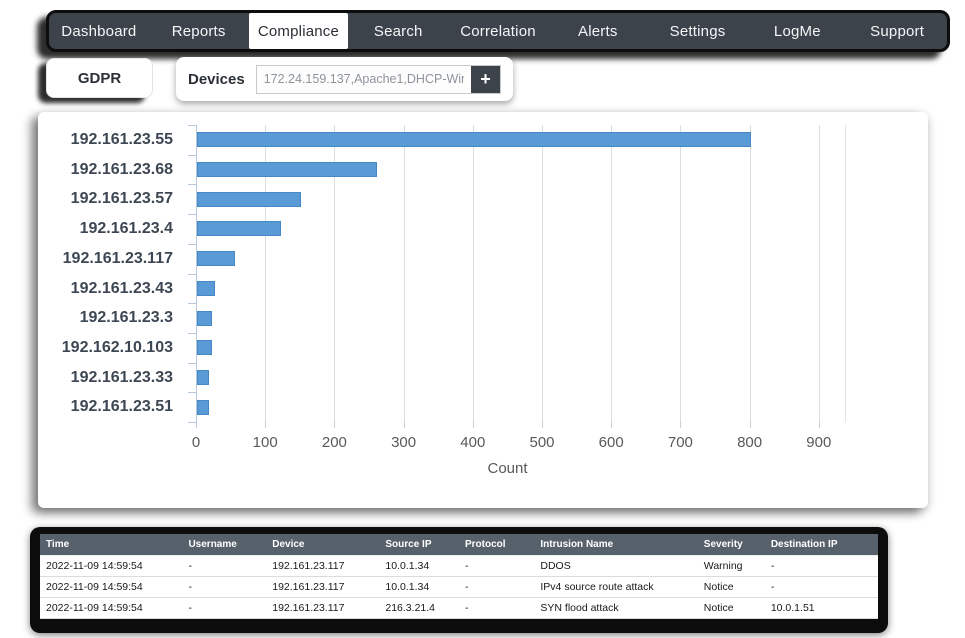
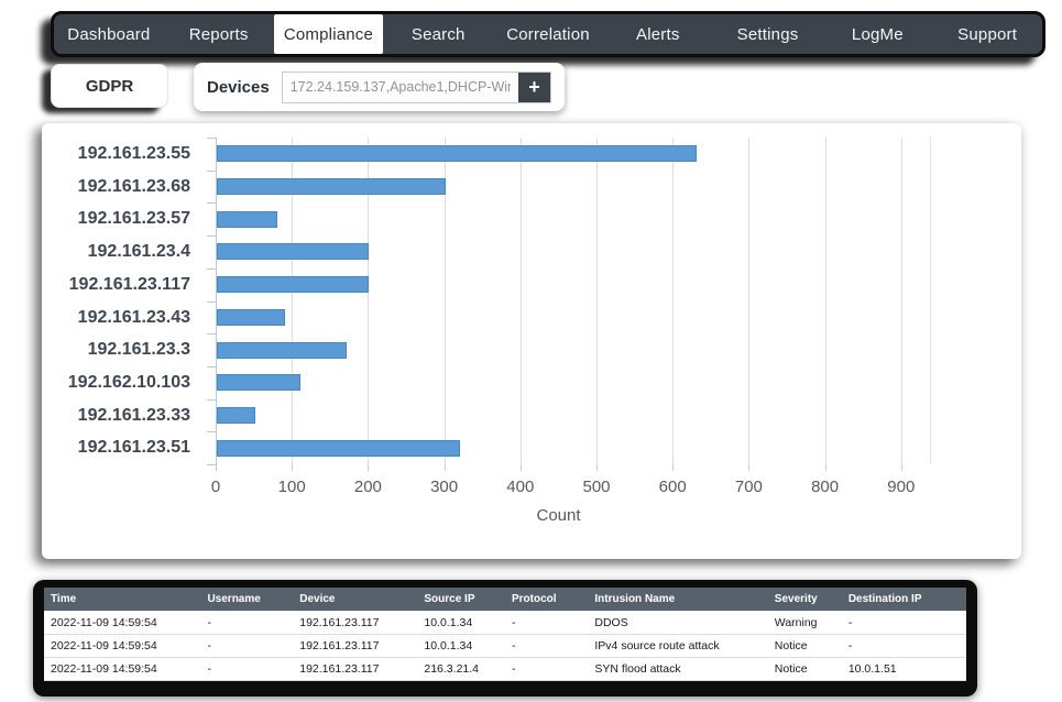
192.161.23.55: 800 -> 630
192.161.23.68: 260 -> 300
192.161.23.57: 150 -> 80
192.161.23.4: 120 -> 200
192.161.23.117: 60 -> 200
192.161.23.43: 30 -> 90
192.161.23.3: 20 -> 170
192.162.10.103: 20 -> 110
192.161.23.33: 20 -> 50
192.161.23.51: 20 -> 320
